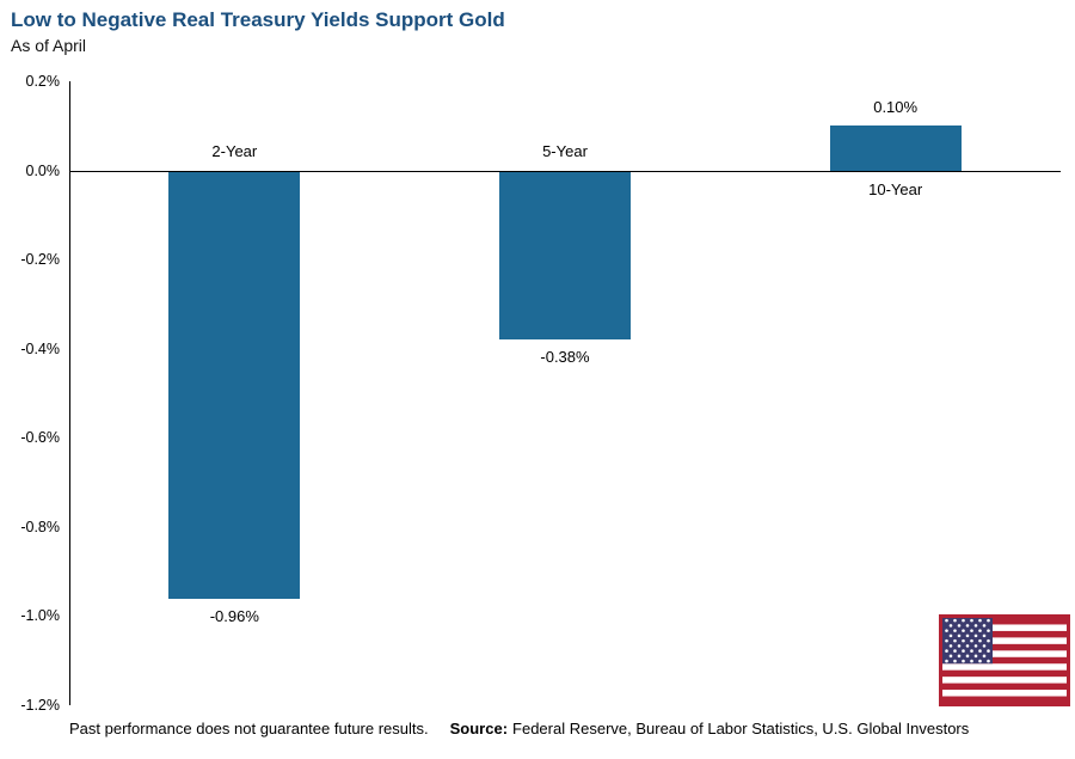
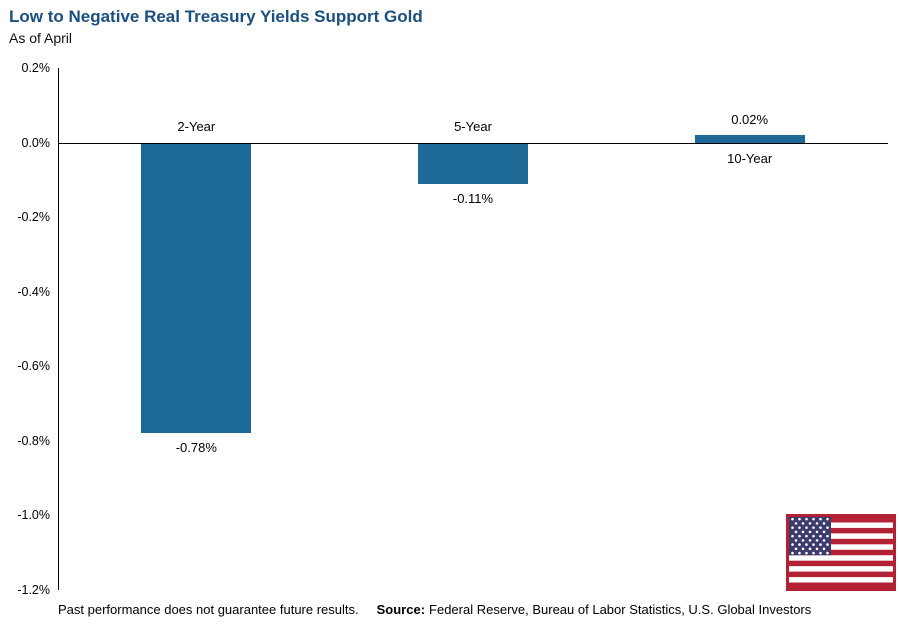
2-Year: -0.96% -> -0.78%
5-Year: -0.38% -> -0.11%
10-Year: 0.10% -> 0.02%
